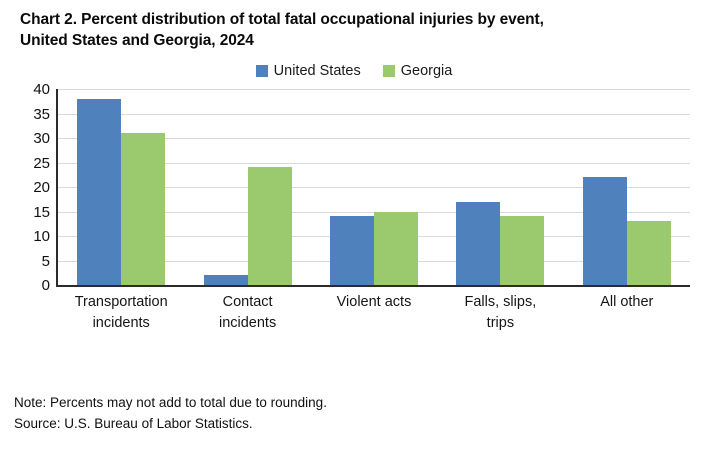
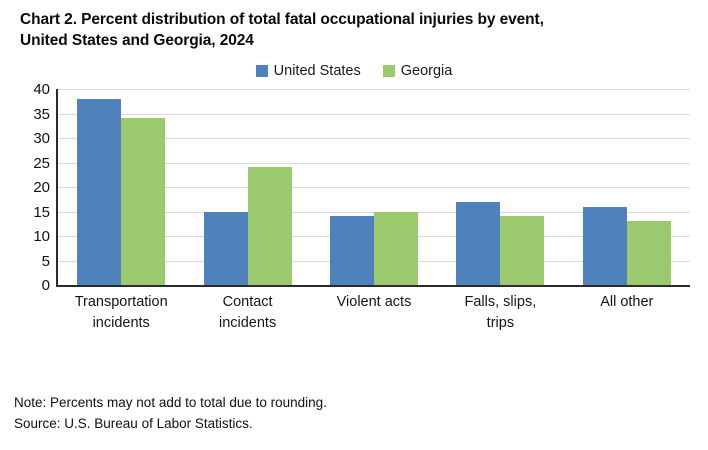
Georgia/Transportation incidents: 31 -> 34
United States/Contact incidents: 2 -> 15
United States/All other: 22 -> 16
